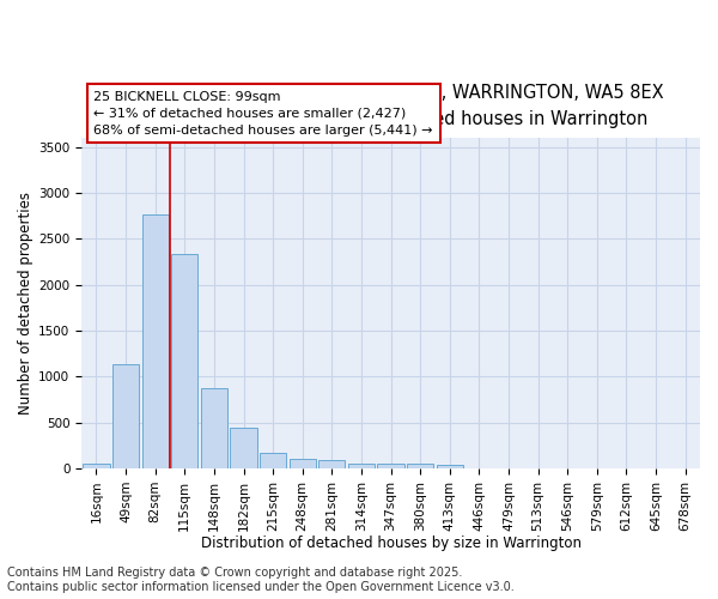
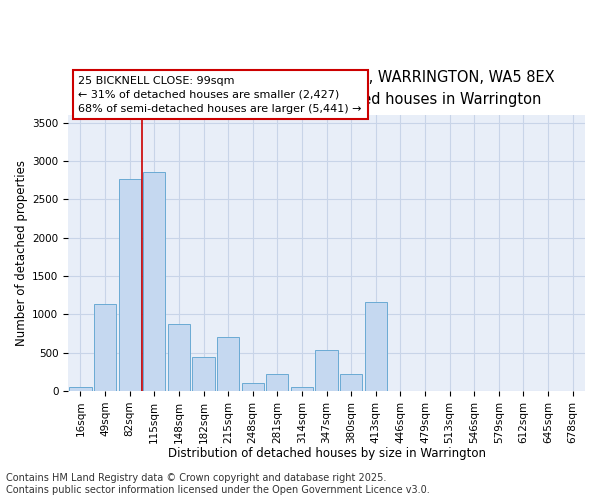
115sqm: 2330 -> 2860
215sqm: 180 -> 700
281sqm: 90 -> 220
347sqm: 60 -> 540
380sqm: 60 -> 220
413sqm: 40 -> 1160
